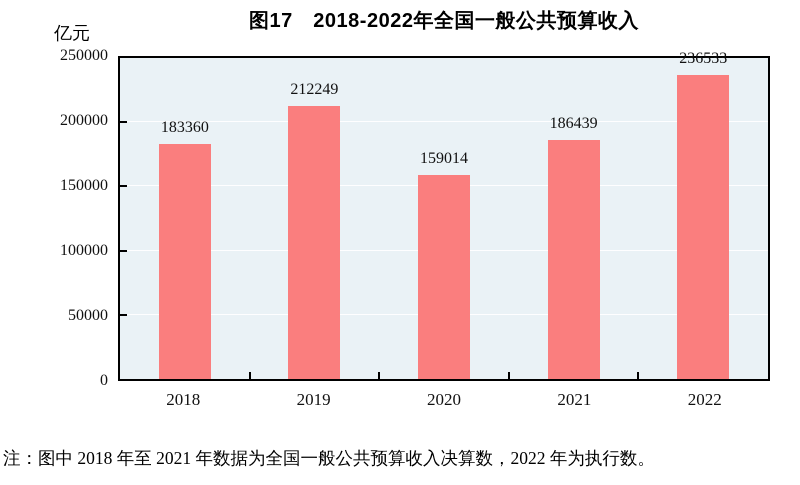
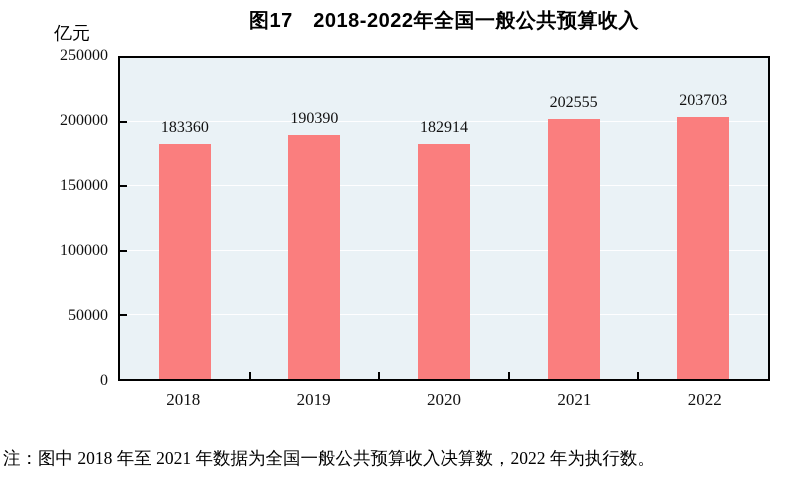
2019: 212249 -> 190390
2020: 159014 -> 182914
2021: 186439 -> 202555
2022: 236533 -> 203703
